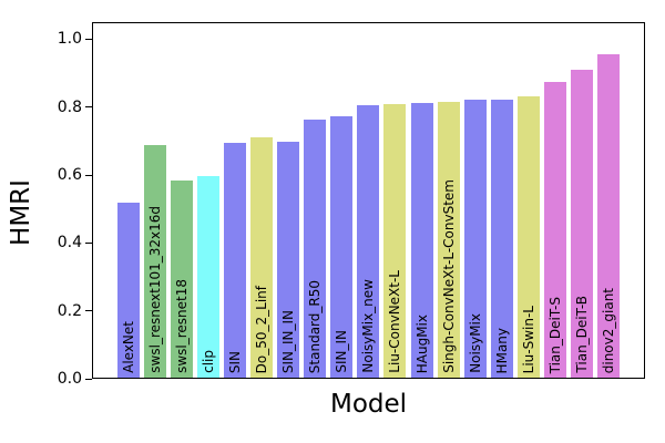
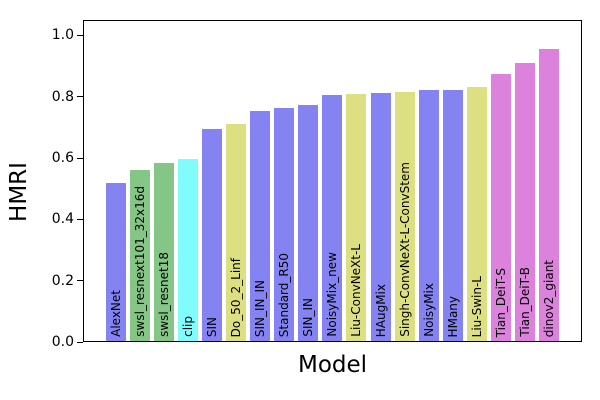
swsl_resnext101_32x16d: 0.69 -> 0.56
SIN_IN_IN: 0.70 -> 0.76
